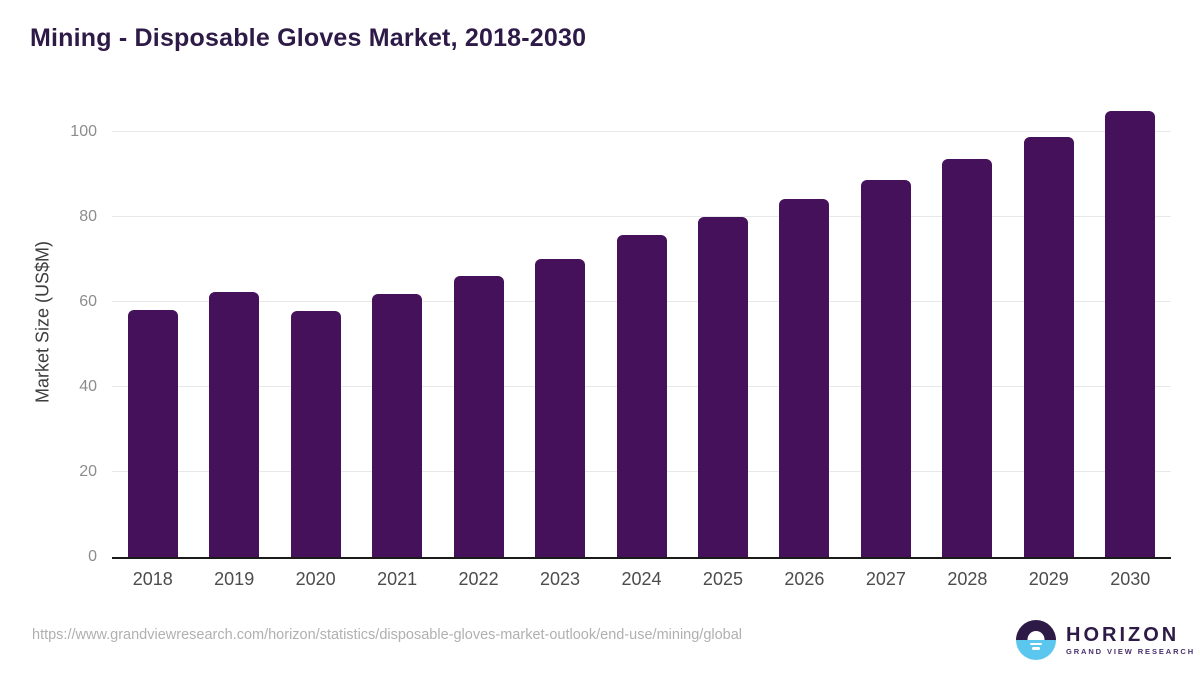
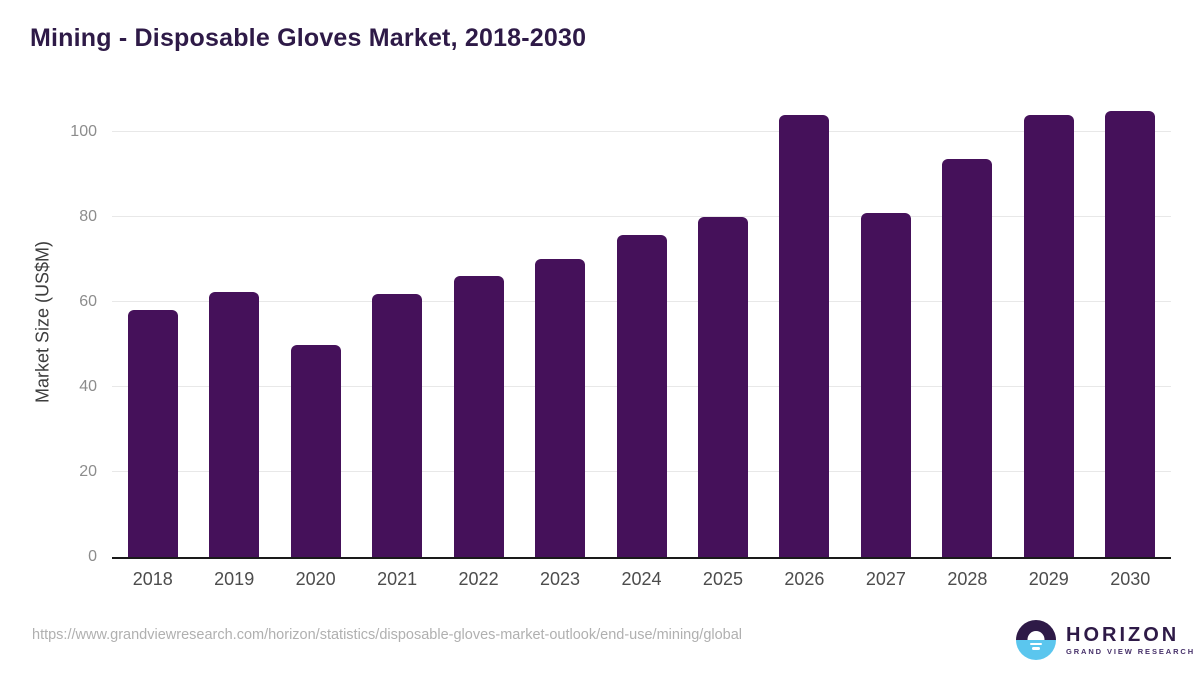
2020: 58 -> 50
2026: 84 -> 104
2027: 89 -> 81
2029: 99 -> 104
